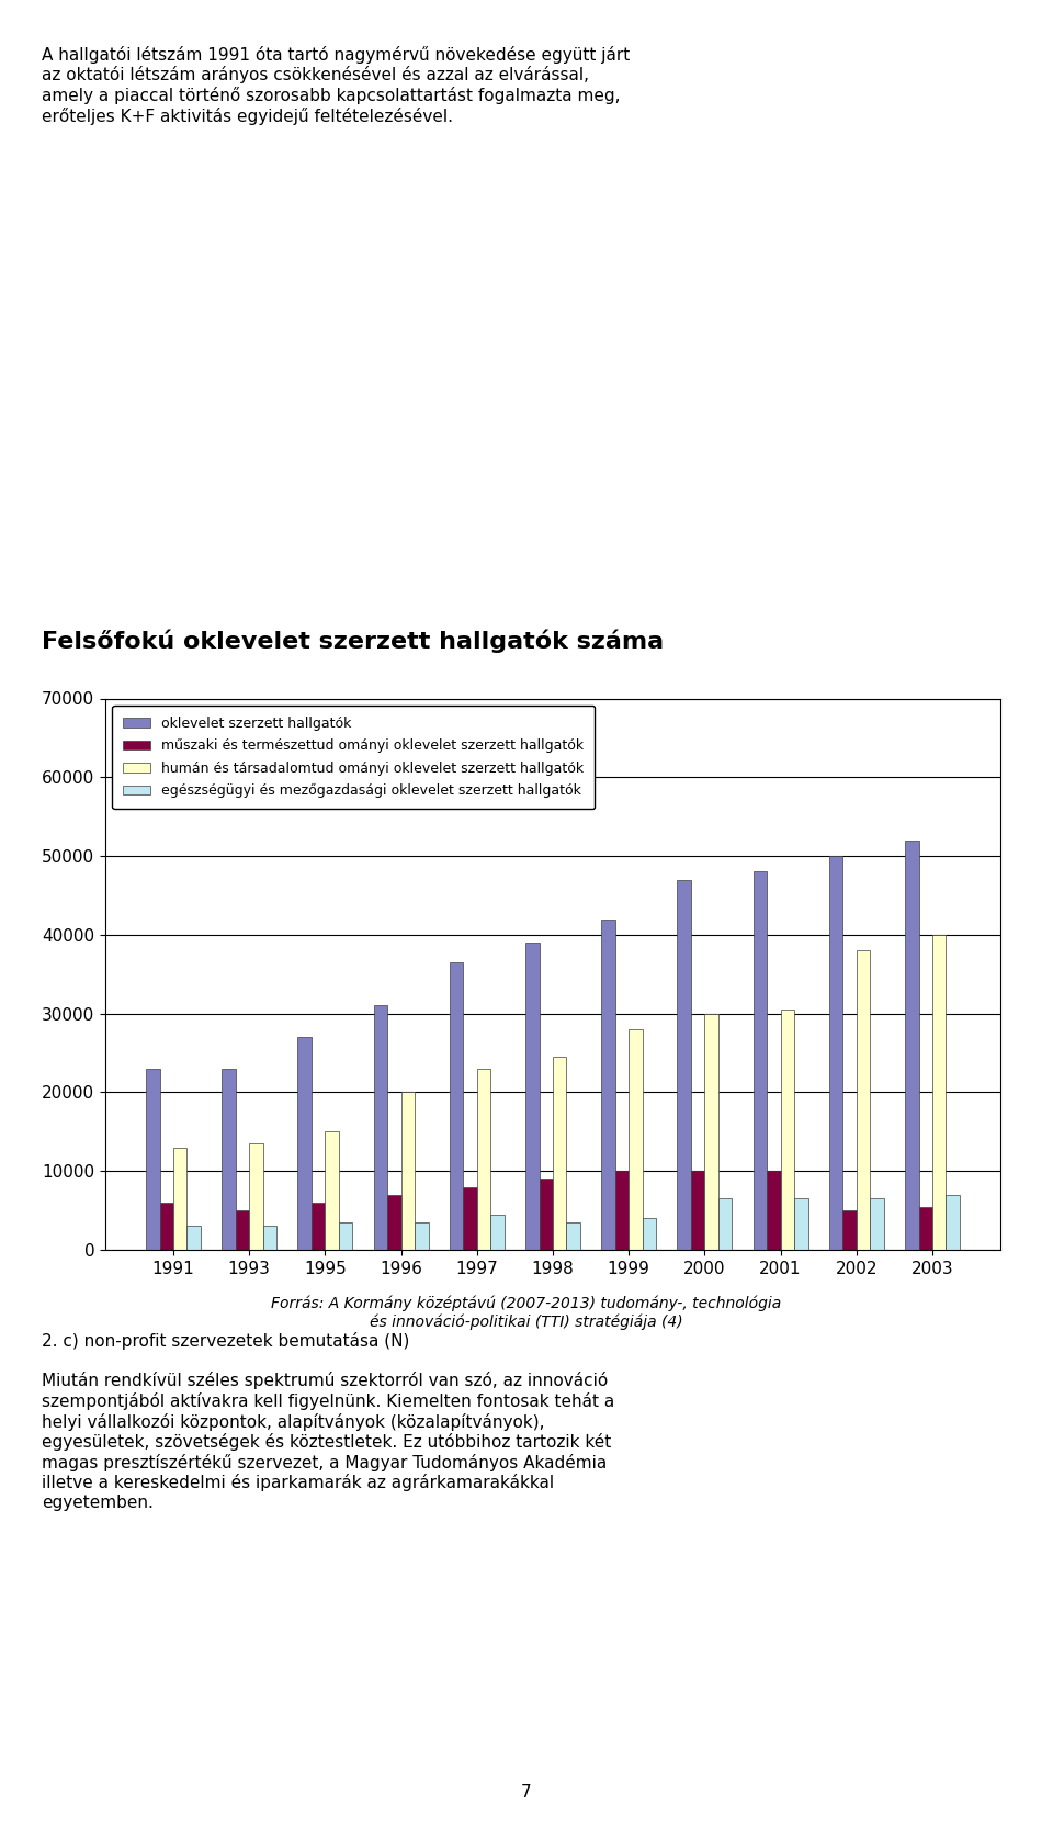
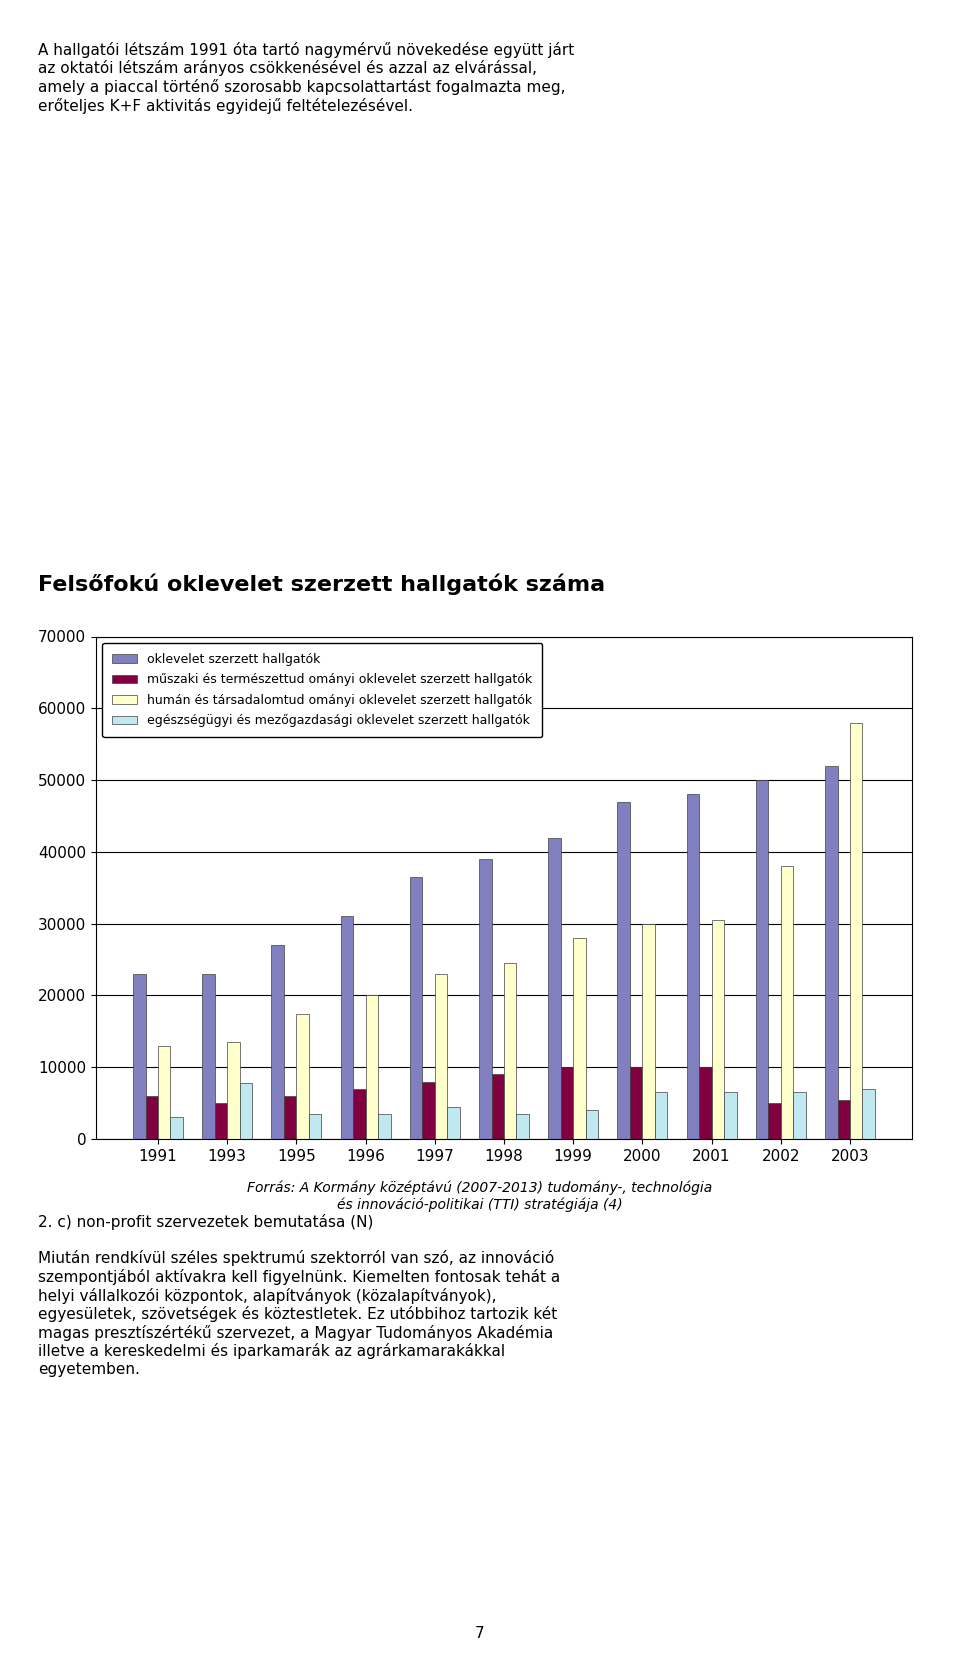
egészségügyi és mezőgazdasági oklevelet szerzett hallgatók/1993: 3000 -> 7800
humán és társadalomtud ományi oklevelet szerzett hallgatók/1995: 15000 -> 17400
humán és társadalomtud ományi oklevelet szerzett hallgatók/2003: 40000 -> 58000
